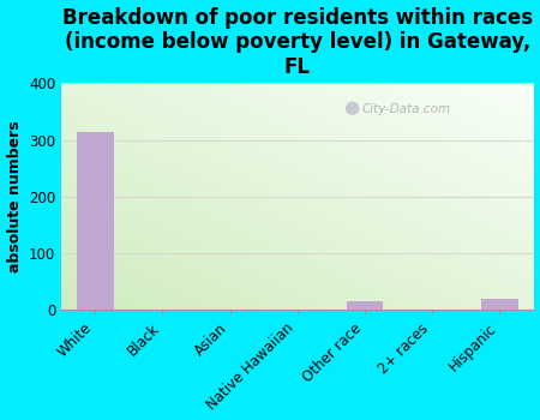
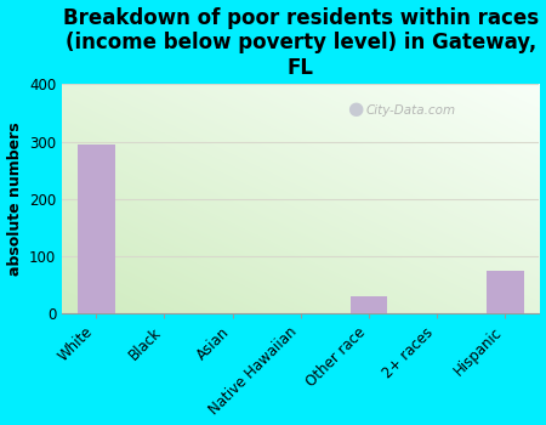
White: 315 -> 295
Other race: 15 -> 30
Hispanic: 20 -> 75
